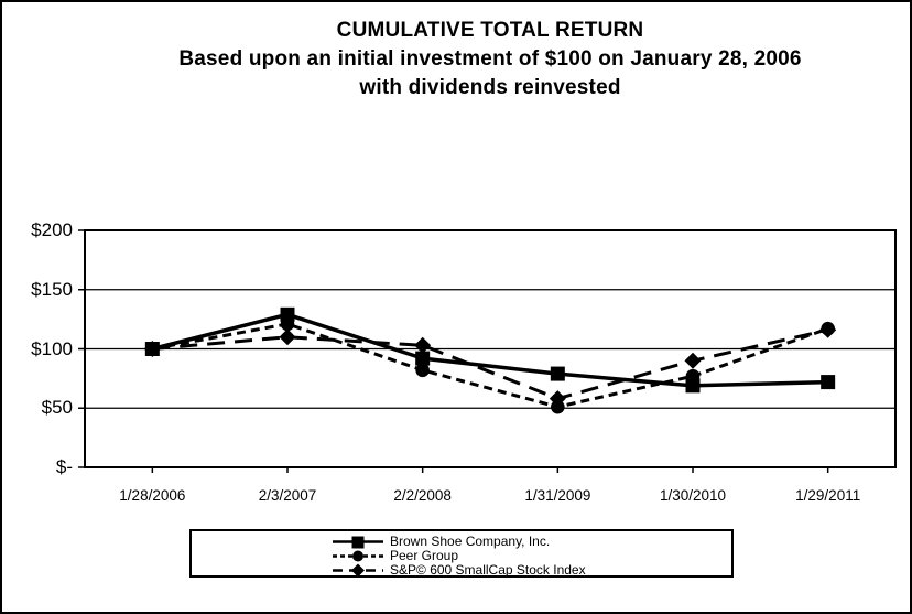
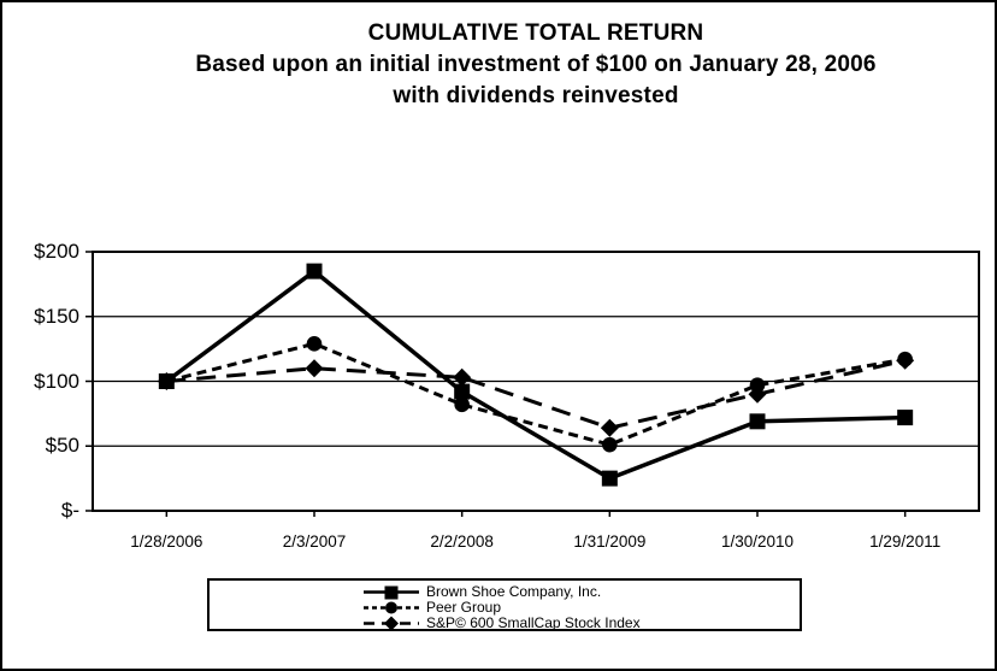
Brown Shoe Company, Inc./2/3/2007: $129 -> $185
Peer Group/2/3/2007: $121 -> $129
Brown Shoe Company, Inc./1/31/2009: $79 -> $25
S&P© 600 SmallCap Stock Index/1/31/2009: $58 -> $64
Peer Group/1/30/2010: $77 -> $97
